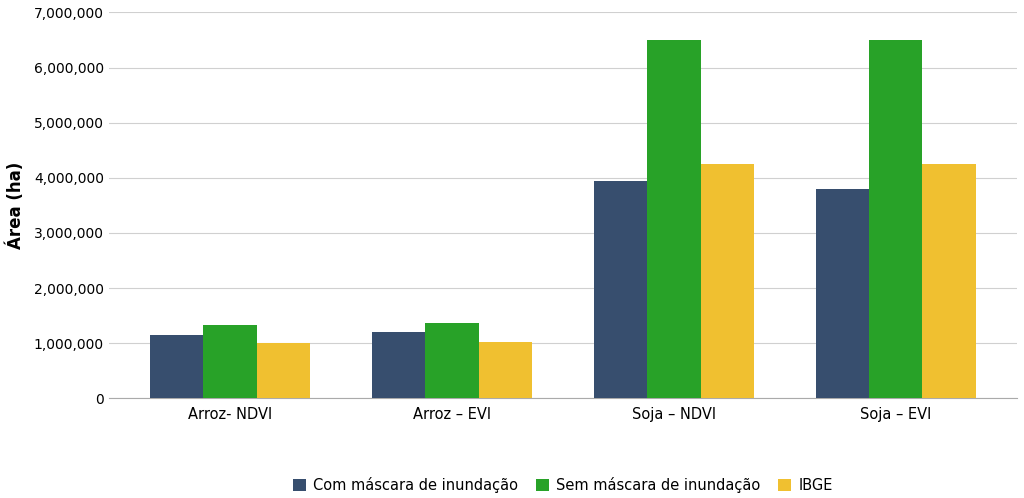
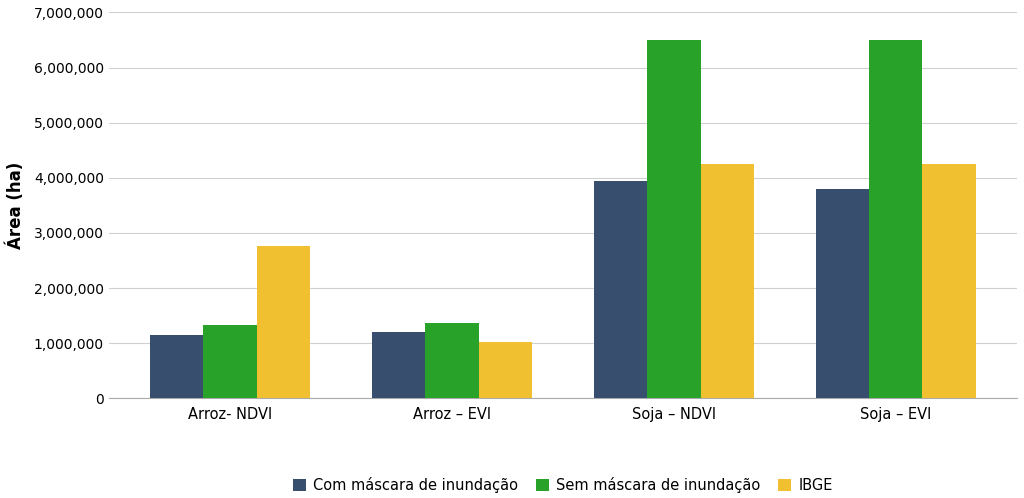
IBGE/Arroz- NDVI: 1,000,000 -> 2,760,000
